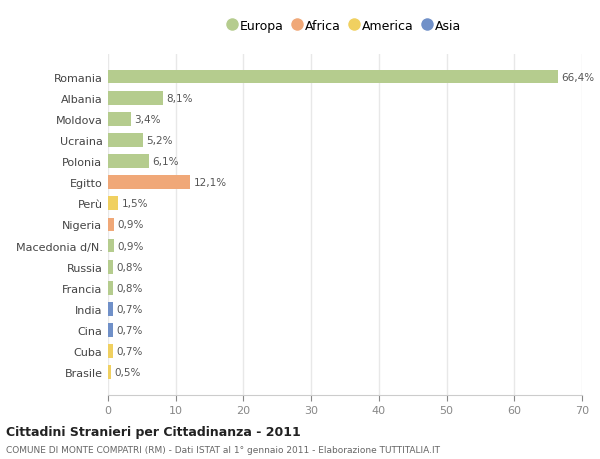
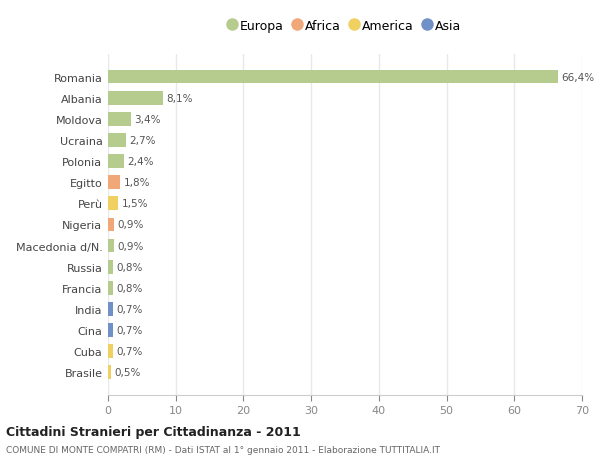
Ucraina: 5,2% -> 2,7%
Polonia: 6,1% -> 2,4%
Egitto: 12,1% -> 1,8%
